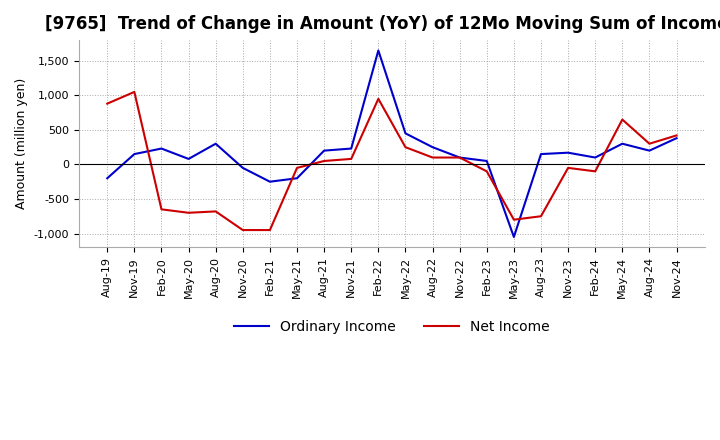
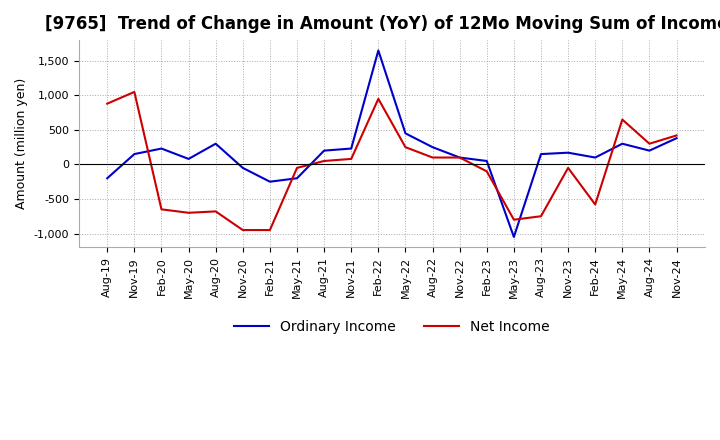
Net Income/Feb-24: -100 -> -580
